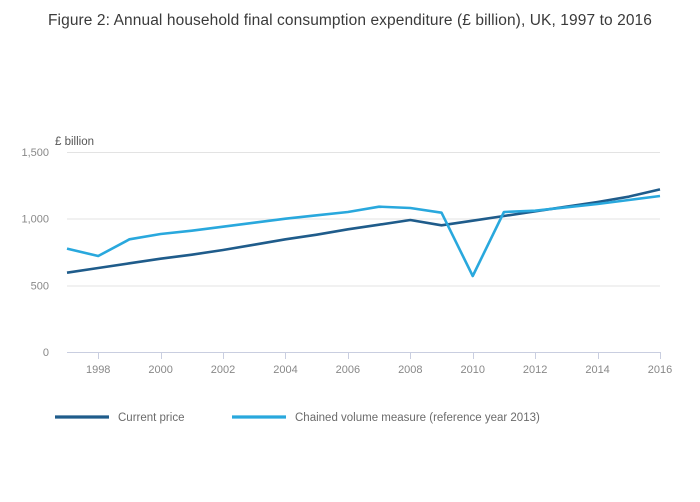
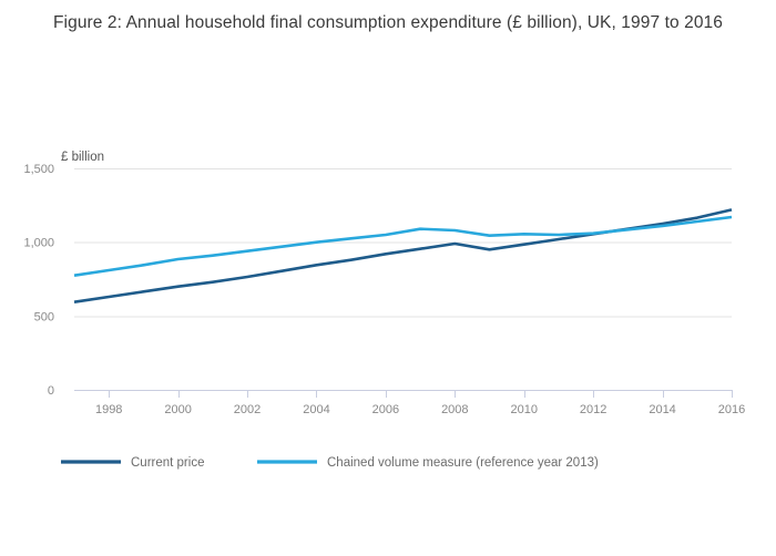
Chained volume measure (reference year 2013)/1998: 720 -> 810
Chained volume measure (reference year 2013)/2010: 570 -> 1060
